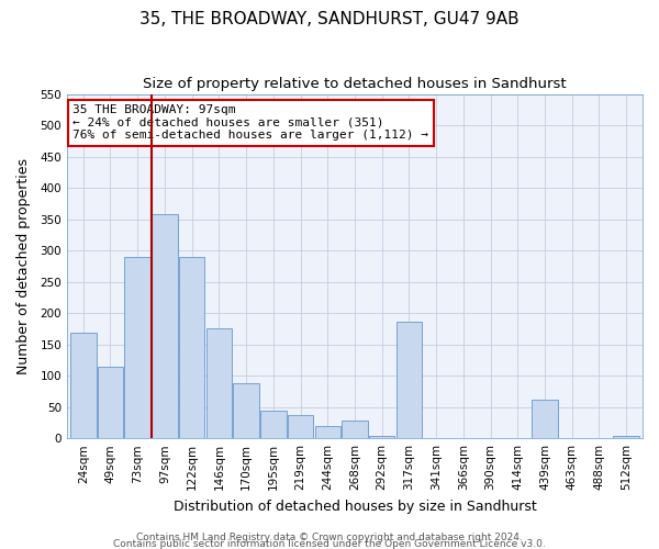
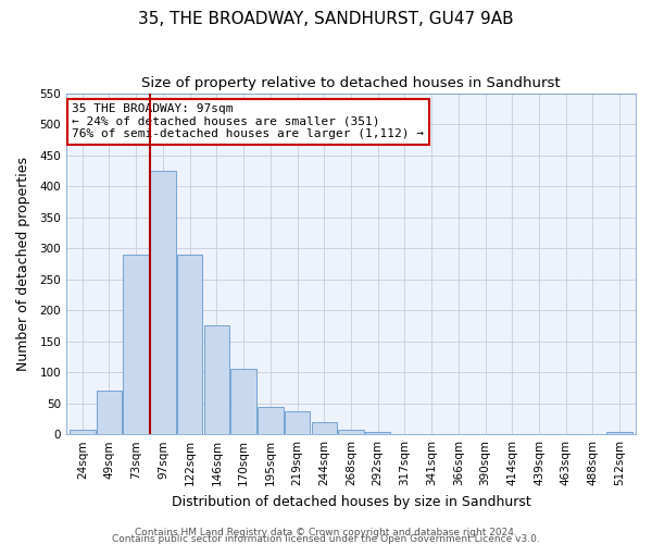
24sqm: 168 -> 8
49sqm: 114 -> 70
97sqm: 358 -> 425
170sqm: 88 -> 105
268sqm: 28 -> 8
317sqm: 186 -> 1
439sqm: 62 -> 1
